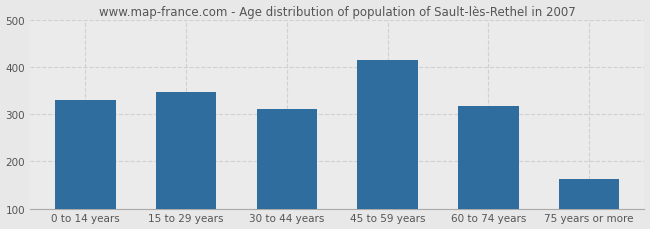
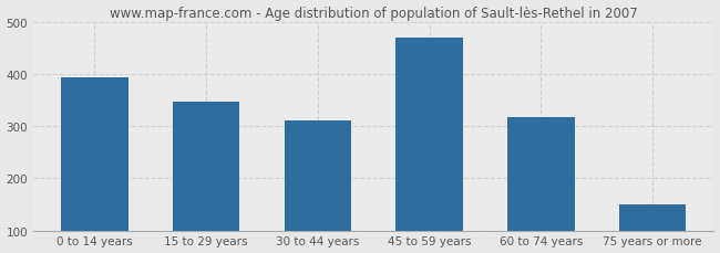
0 to 14 years: 330 -> 395
45 to 59 years: 415 -> 470
75 years or more: 162 -> 150
